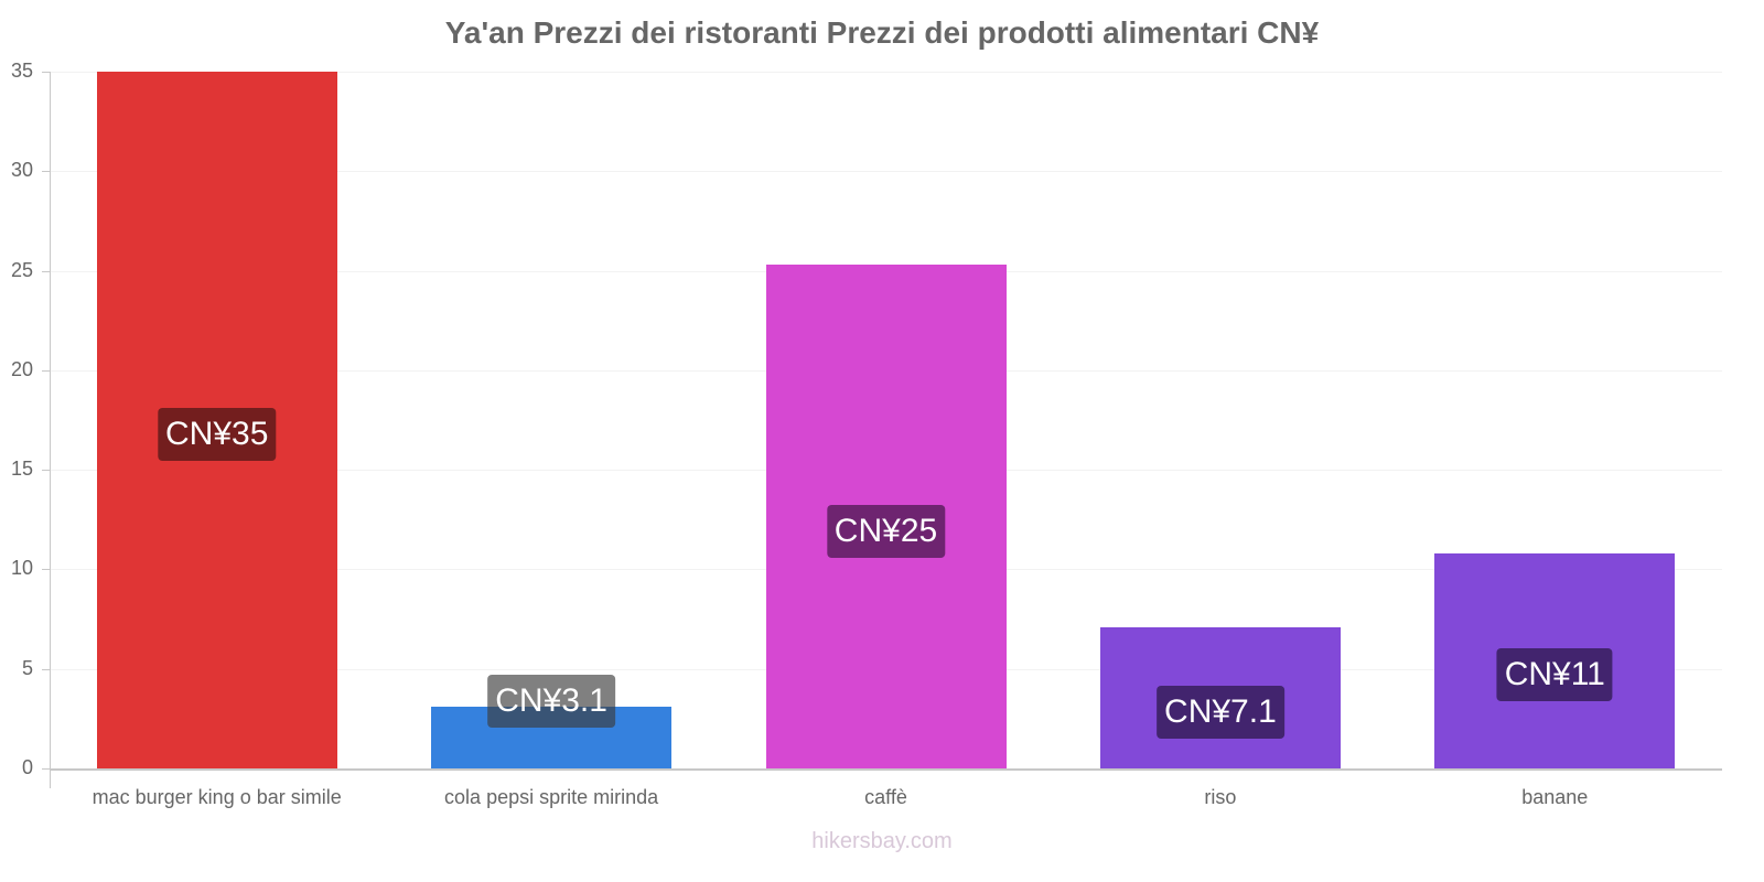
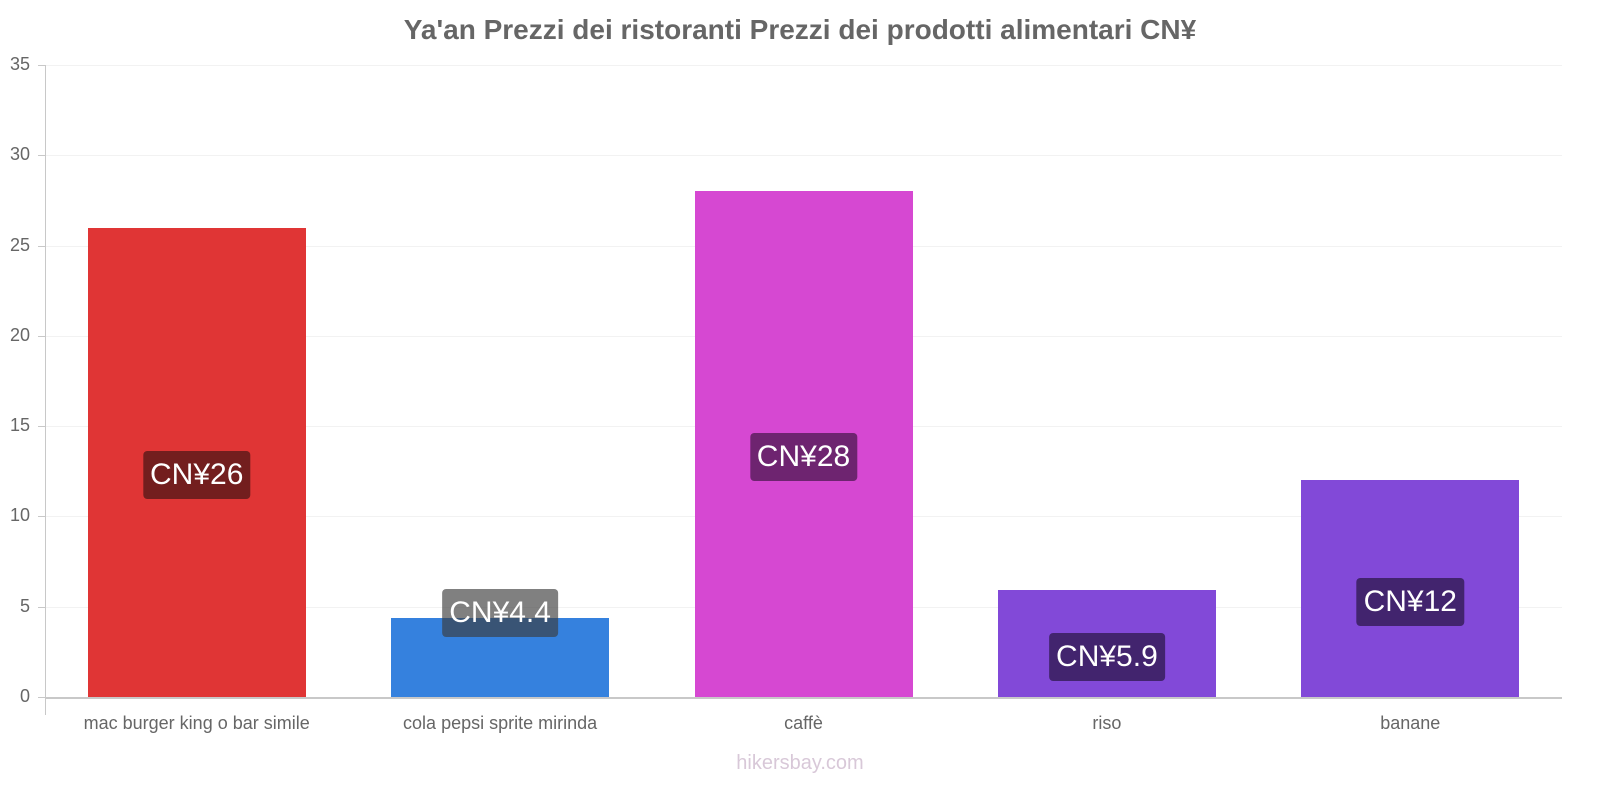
mac burger king o bar simile: 35 -> 26
cola pepsi sprite mirinda: 3.1 -> 4.4
caffè: 25 -> 28
riso: 7.1 -> 5.9
banane: 11 -> 12
